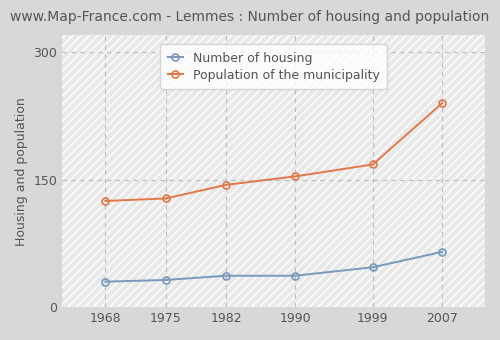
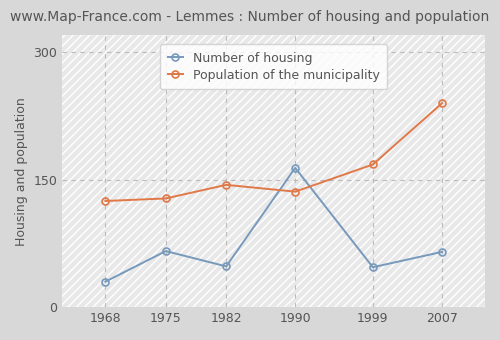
Number of housing/1975: 32 -> 66
Number of housing/1982: 37 -> 48
Number of housing/1990: 37 -> 164
Population of the municipality/1990: 154 -> 136
